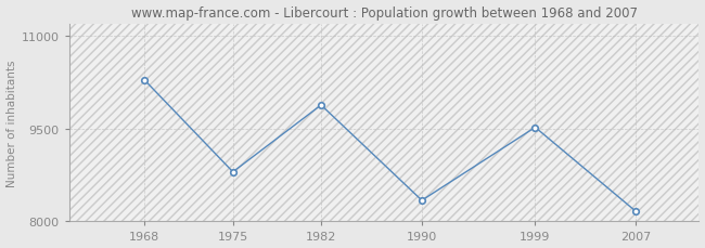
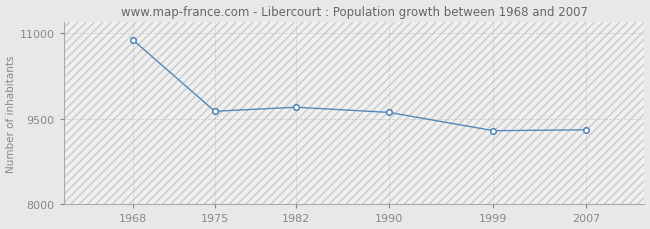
1968: 10280 -> 10870
1975: 8800 -> 9630
1982: 9880 -> 9700
1990: 8340 -> 9610
1999: 9520 -> 9290
2007: 8160 -> 9300
